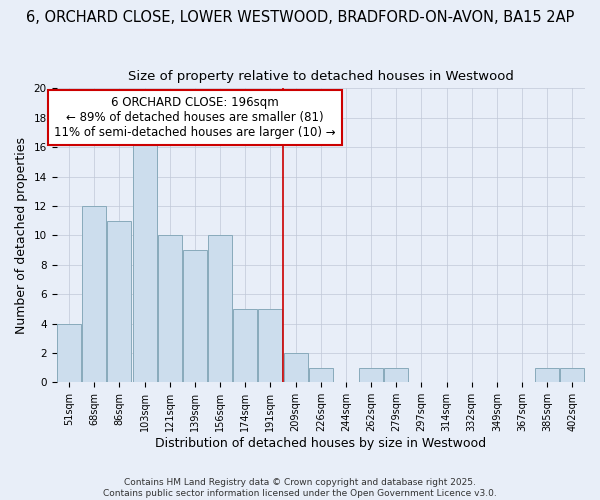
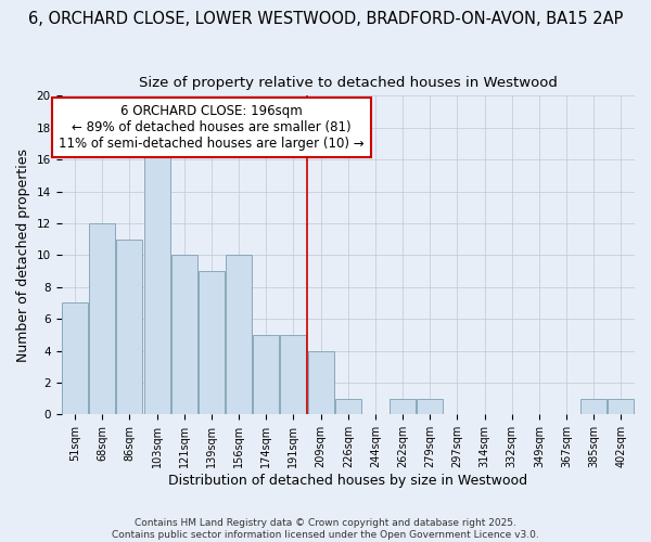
51sqm: 4 -> 7
209sqm: 2 -> 4
